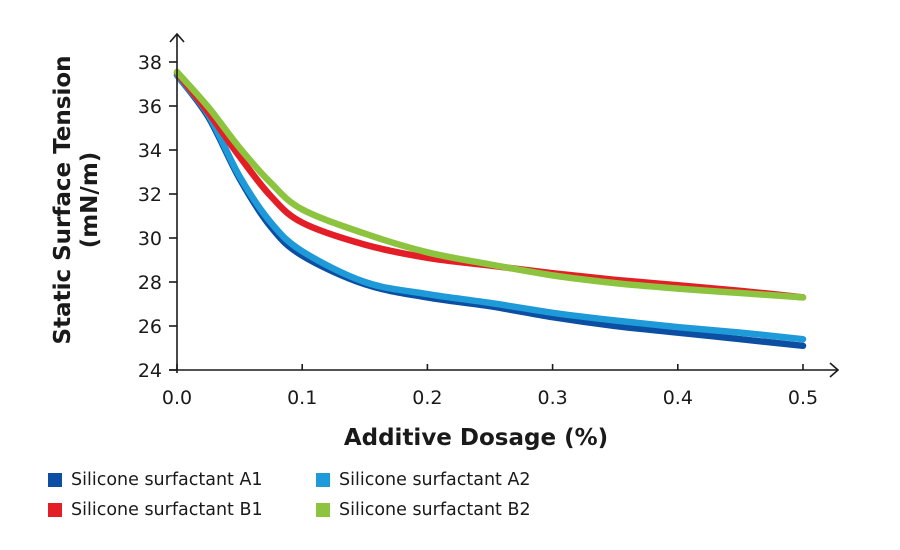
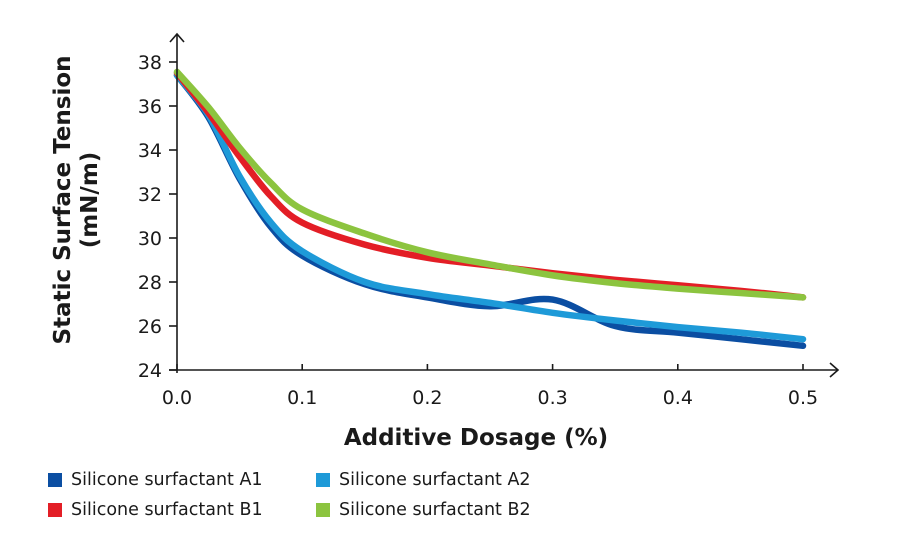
Silicone surfactant A1/0.3: 26.4 -> 27.2
